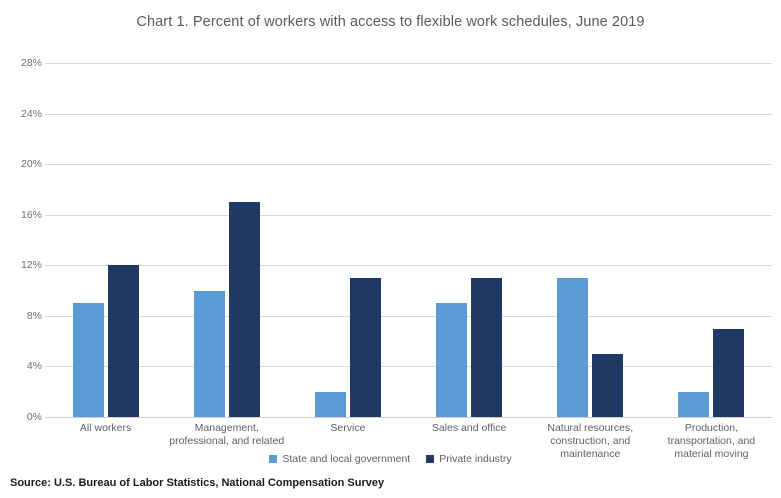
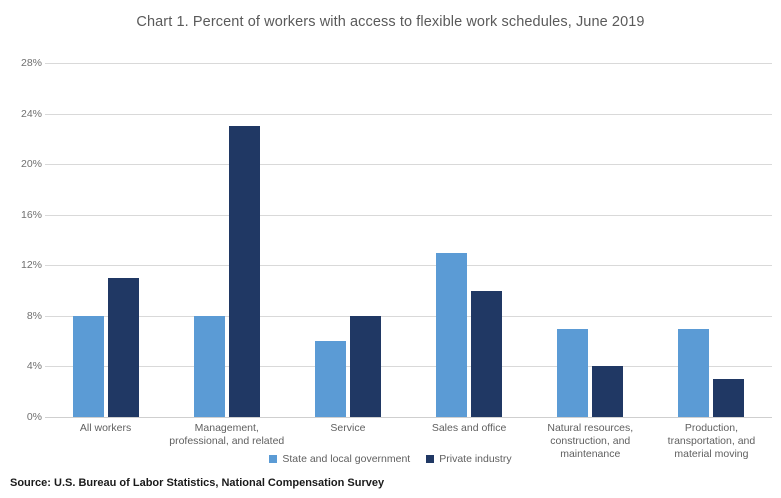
State and local government/All workers: 9% -> 8%
Private industry/All workers: 12% -> 11%
State and local government/Management, professional, and related: 10% -> 8%
Private industry/Management, professional, and related: 17% -> 23%
State and local government/Service: 2% -> 6%
Private industry/Service: 11% -> 8%
State and local government/Sales and office: 9% -> 13%
Private industry/Sales and office: 11% -> 10%
State and local government/Natural resources, construction, and maintenance: 11% -> 7%
Private industry/Natural resources, construction, and maintenance: 5% -> 4%
State and local government/Production, transportation, and material moving: 2% -> 7%
Private industry/Production, transportation, and material moving: 7% -> 3%
